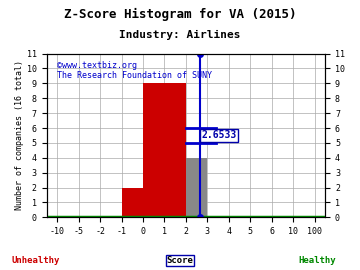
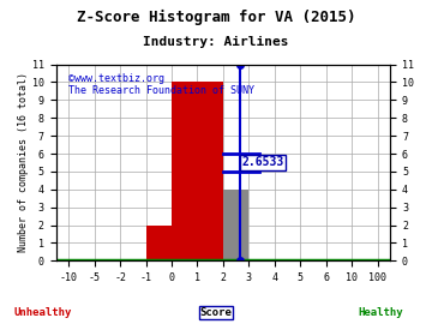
1: 9 -> 10
